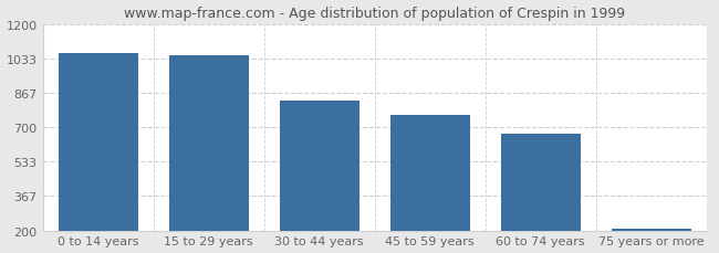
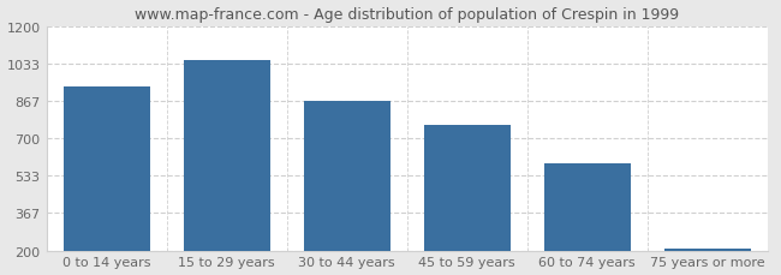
0 to 14 years: 1060 -> 930
30 to 44 years: 830 -> 870
60 to 74 years: 670 -> 590
